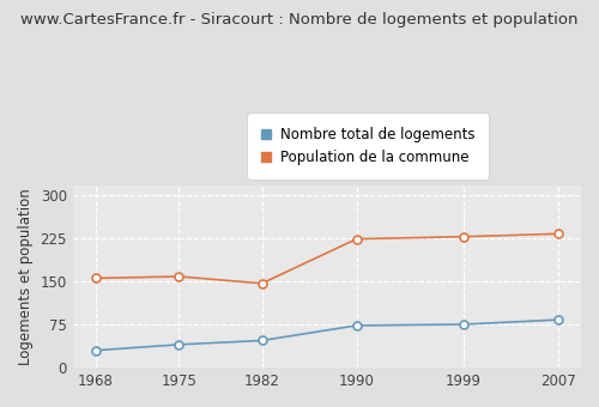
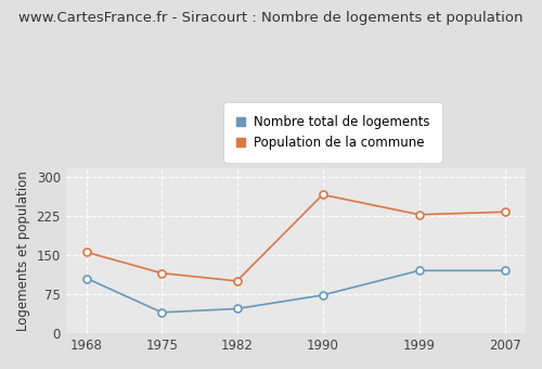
Nombre total de logements/1968: 30 -> 105
Population de la commune/1975: 158 -> 115
Population de la commune/1982: 146 -> 100
Population de la commune/1990: 223 -> 265
Nombre total de logements/1999: 75 -> 120
Nombre total de logements/2007: 83 -> 120
